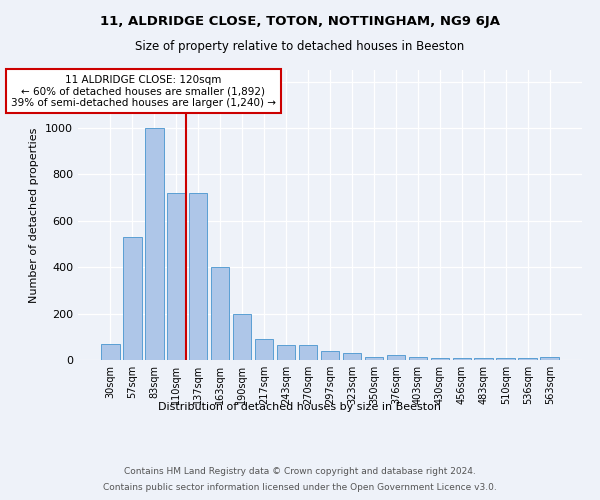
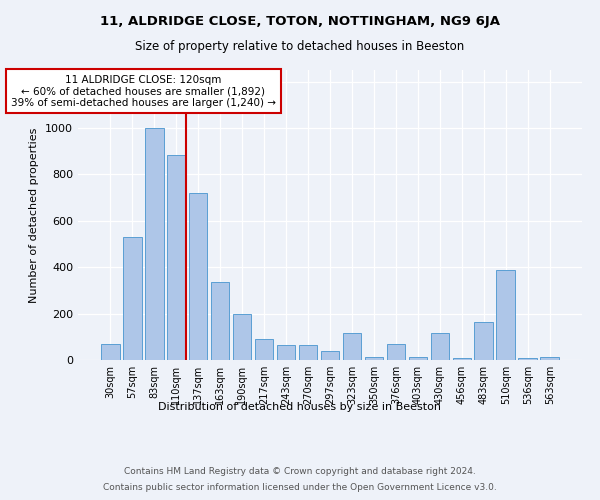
110sqm: 720 -> 885
163sqm: 400 -> 335
323sqm: 30 -> 115
376sqm: 20 -> 70
430sqm: 10 -> 115
483sqm: 10 -> 165
510sqm: 10 -> 390
